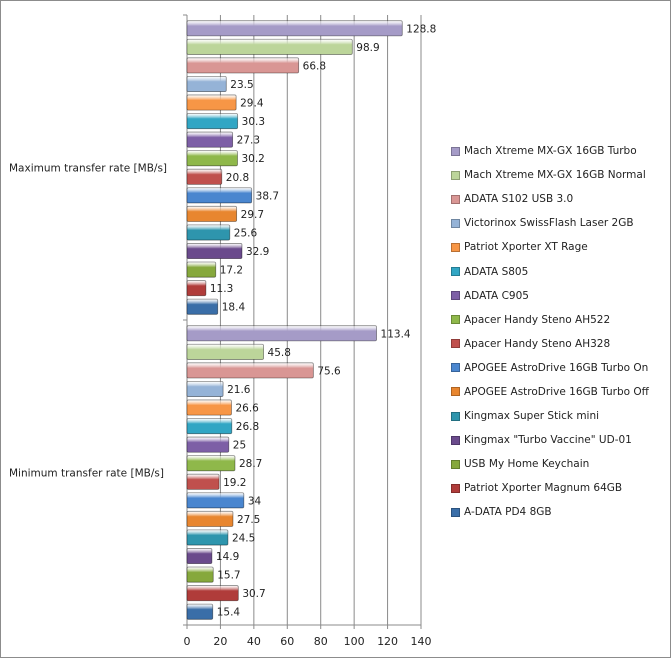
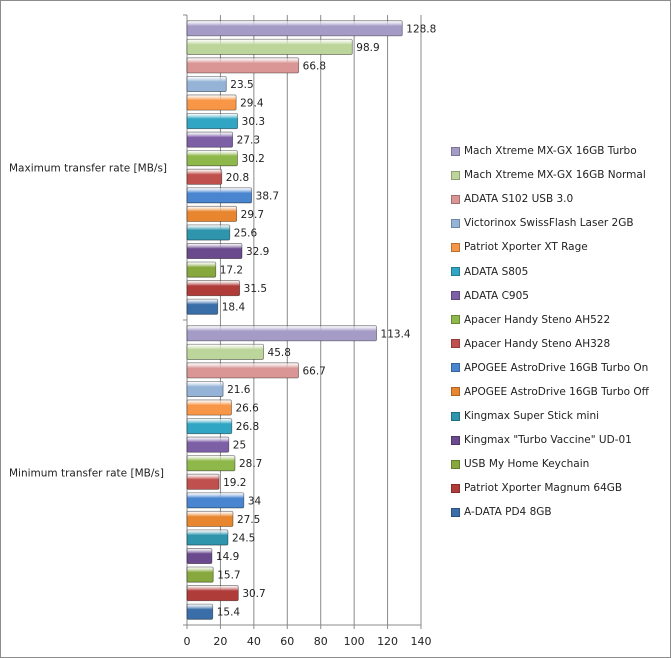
Patriot Xporter Magnum 64GB/Maximum transfer rate [MB/s]: 11.3 -> 31.5
ADATA S102 USB 3.0/Minimum transfer rate [MB/s]: 75.6 -> 66.7
